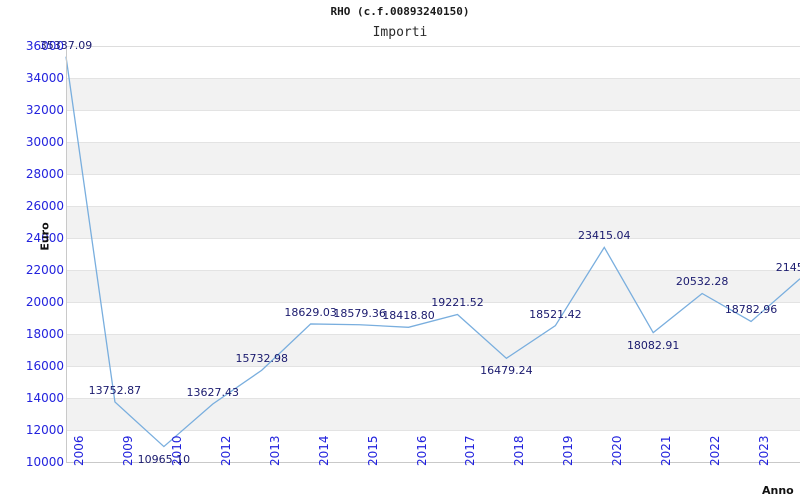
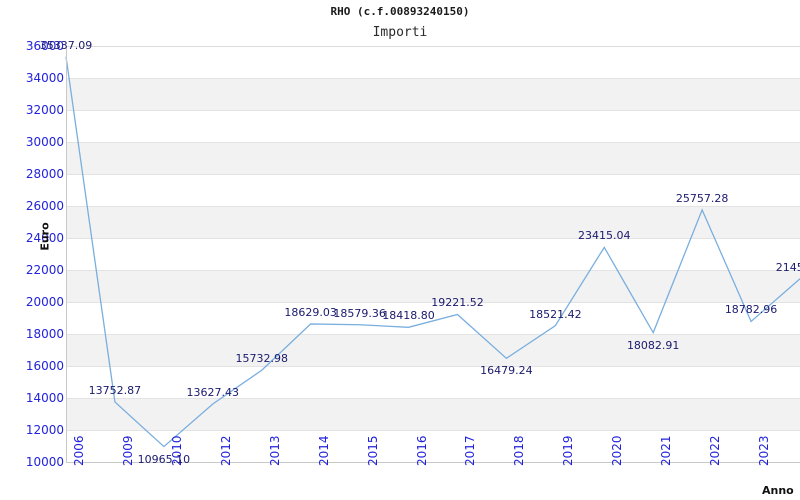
2022: 20532.28 -> 25757.28
